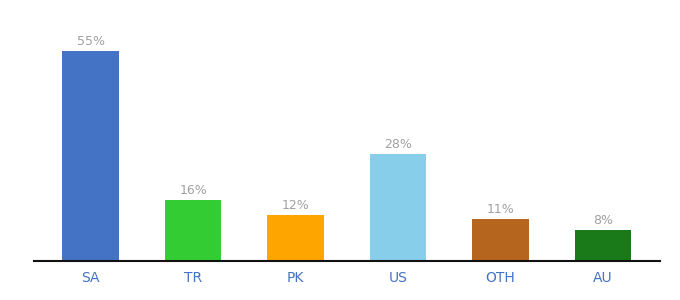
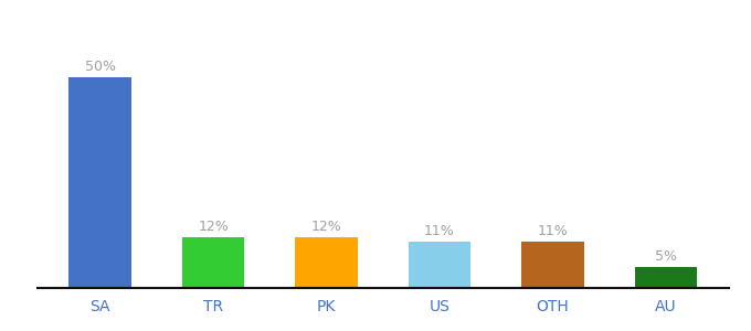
SA: 55% -> 50%
TR: 16% -> 12%
US: 28% -> 11%
AU: 8% -> 5%
